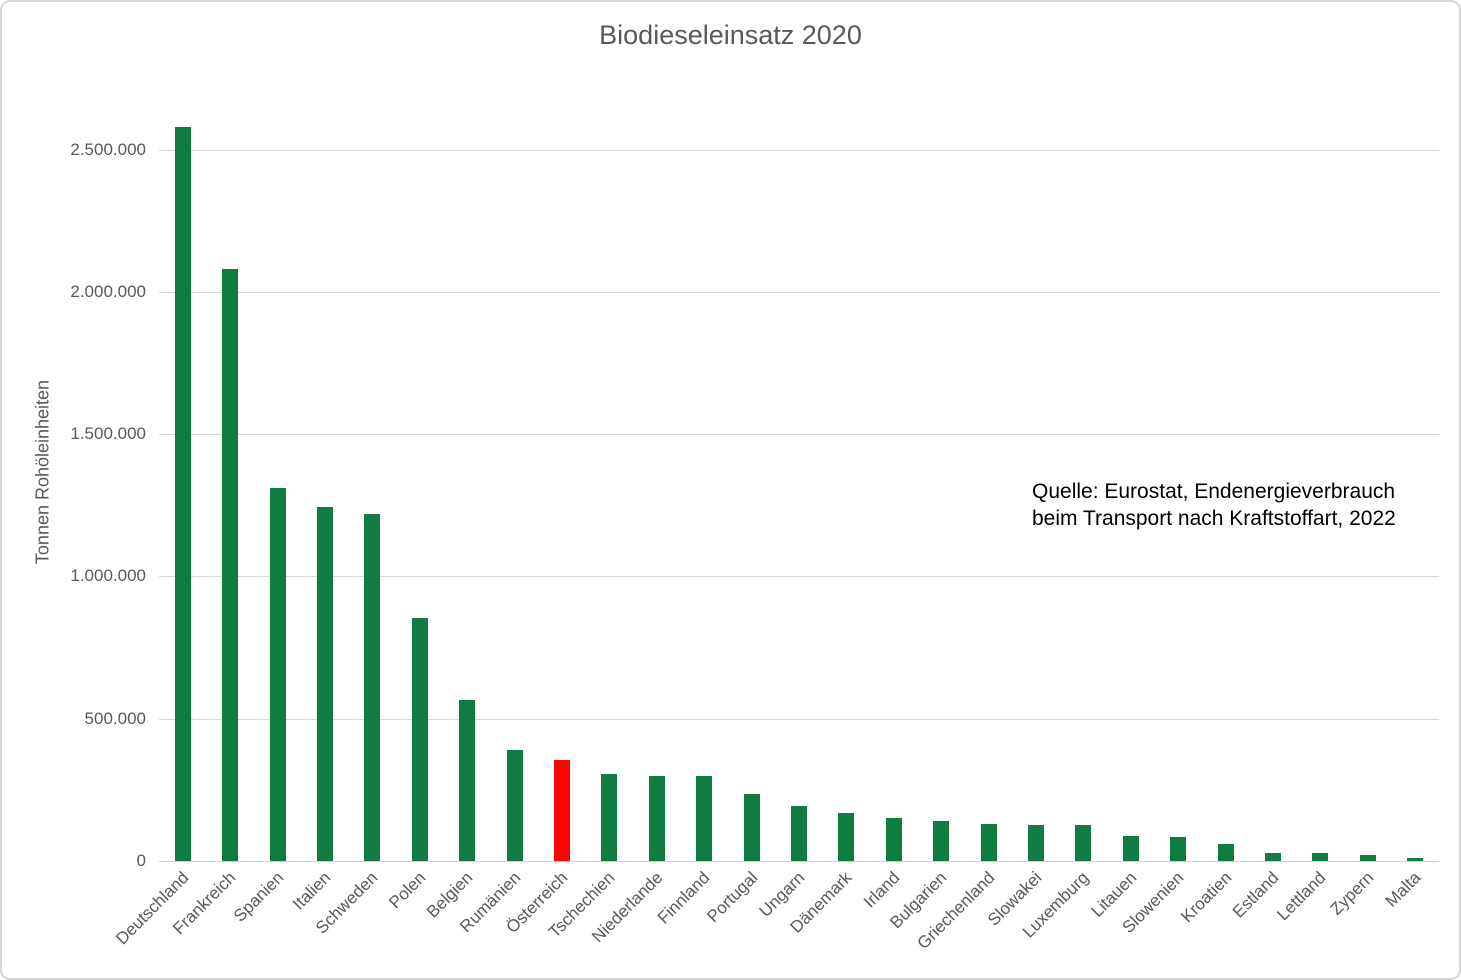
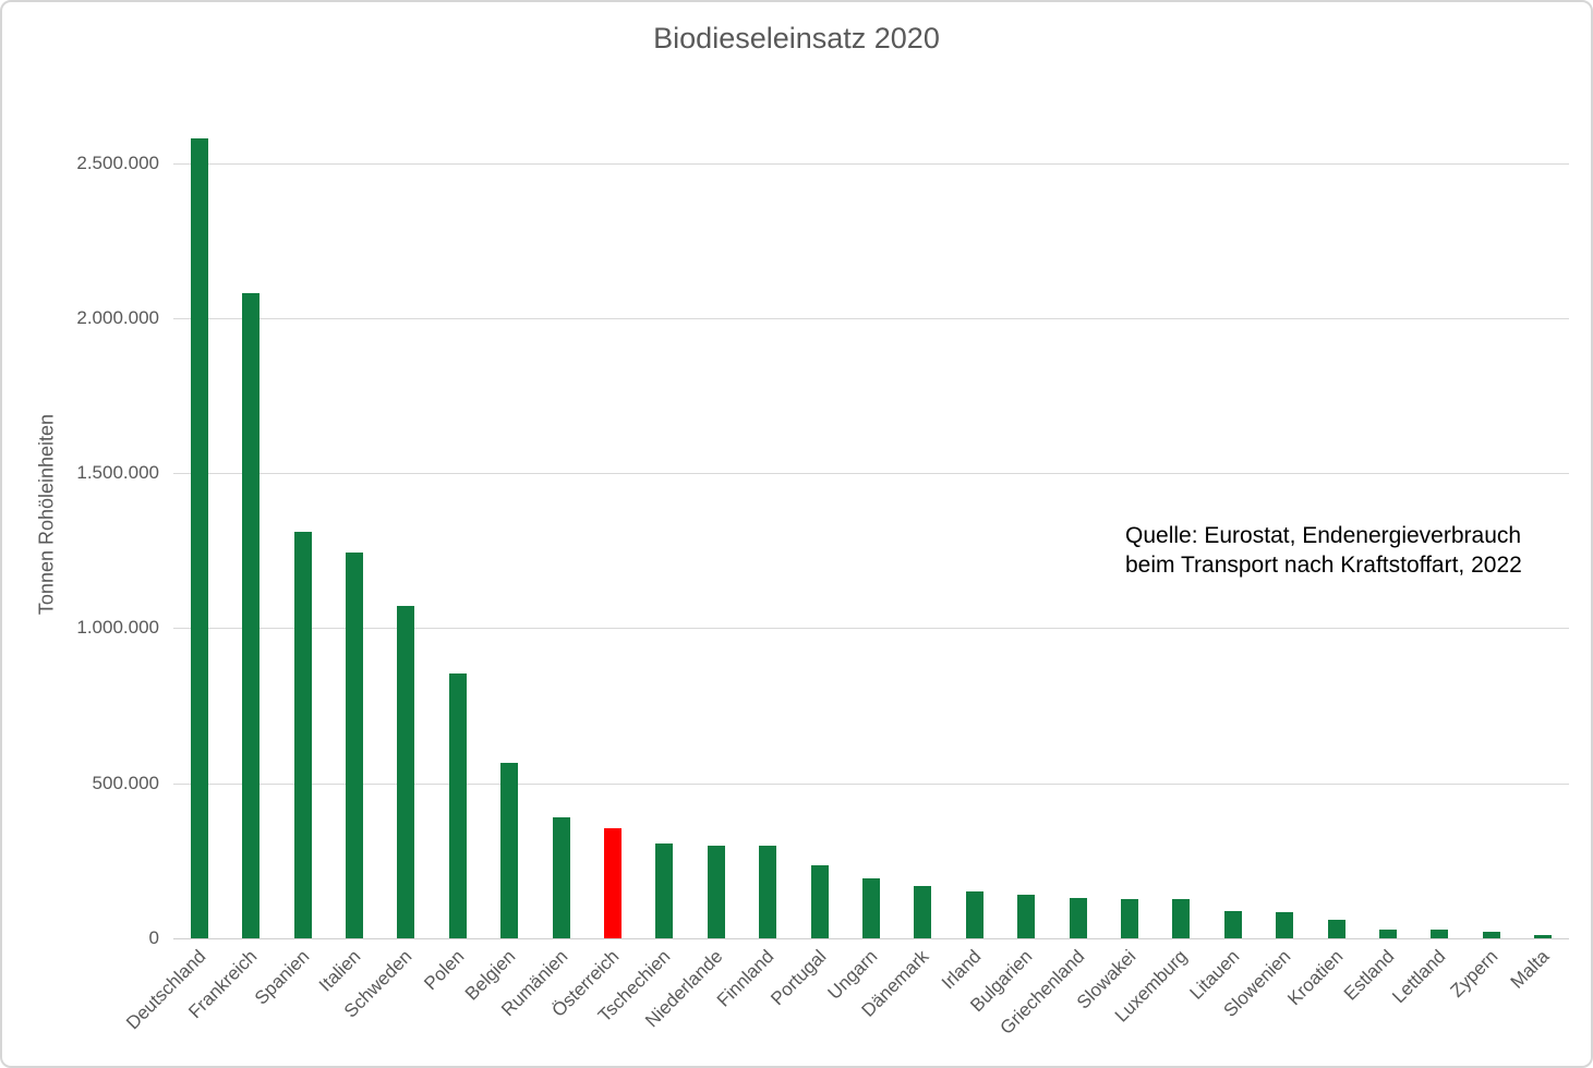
Schweden: 1220000 -> 1070000
